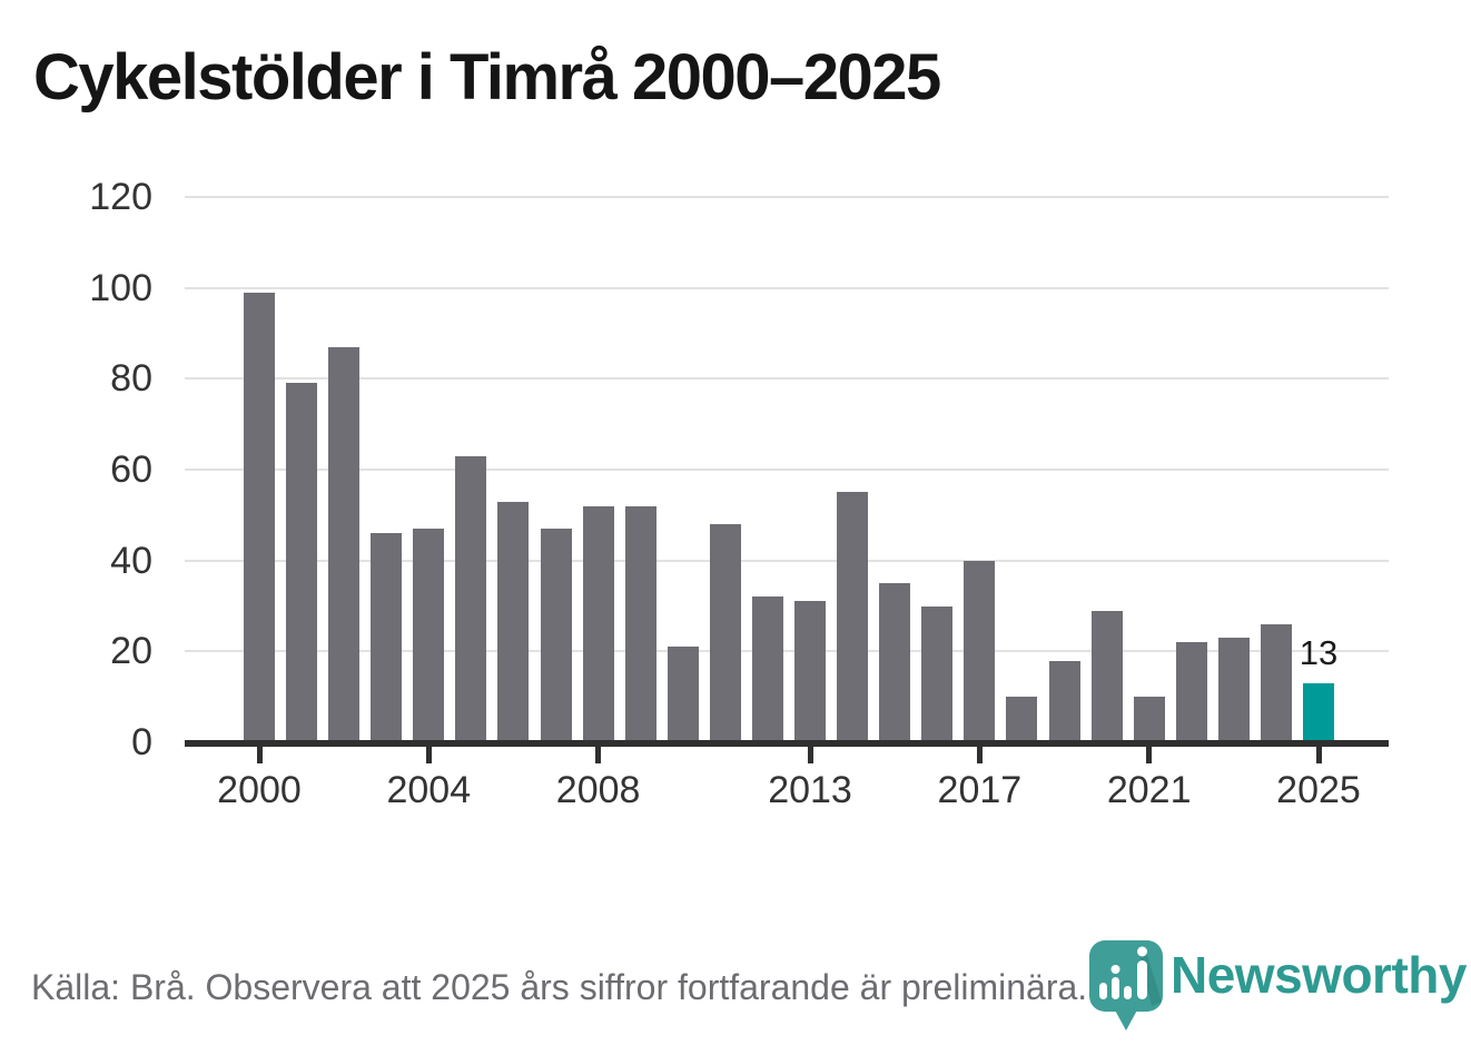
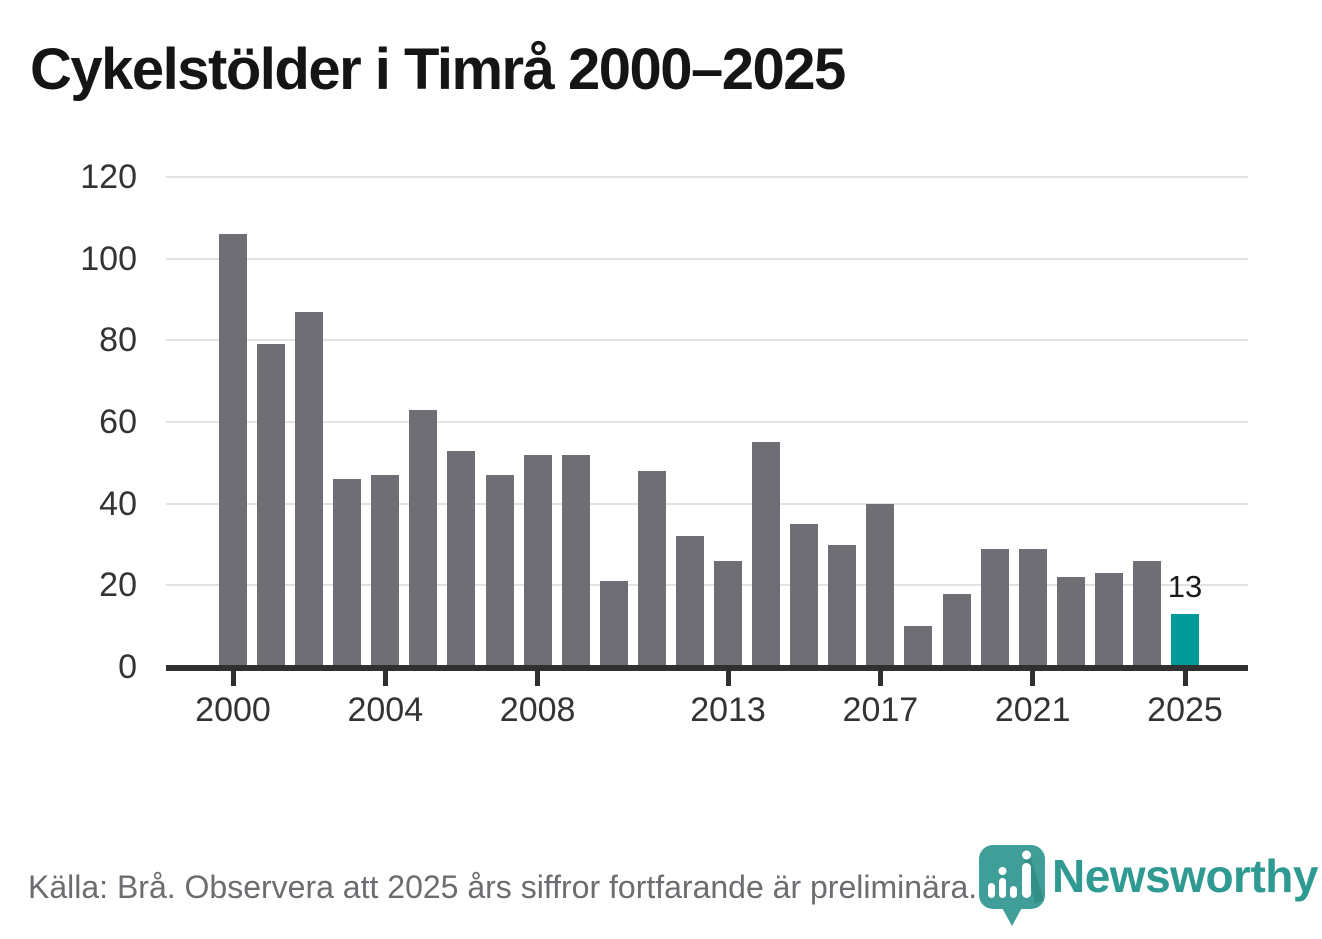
2000: 99 -> 106
2013: 31 -> 26
2021: 10 -> 29
